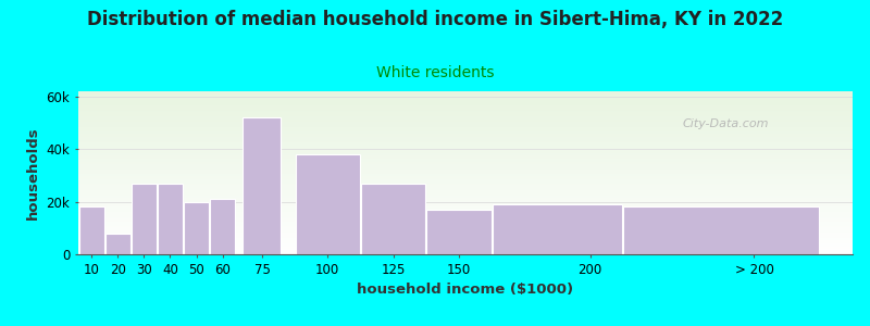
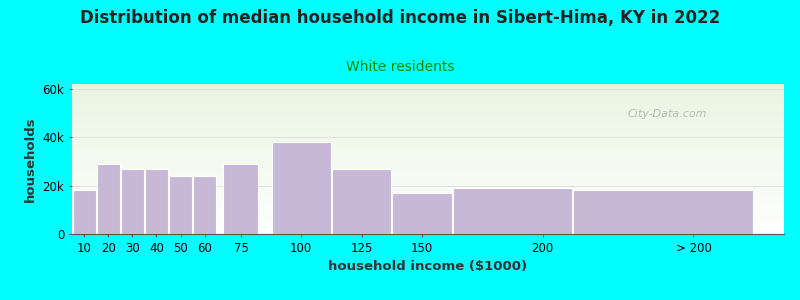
20: 8k -> 29k
50: 20k -> 24k
60: 21k -> 24k
75: 52k -> 29k
